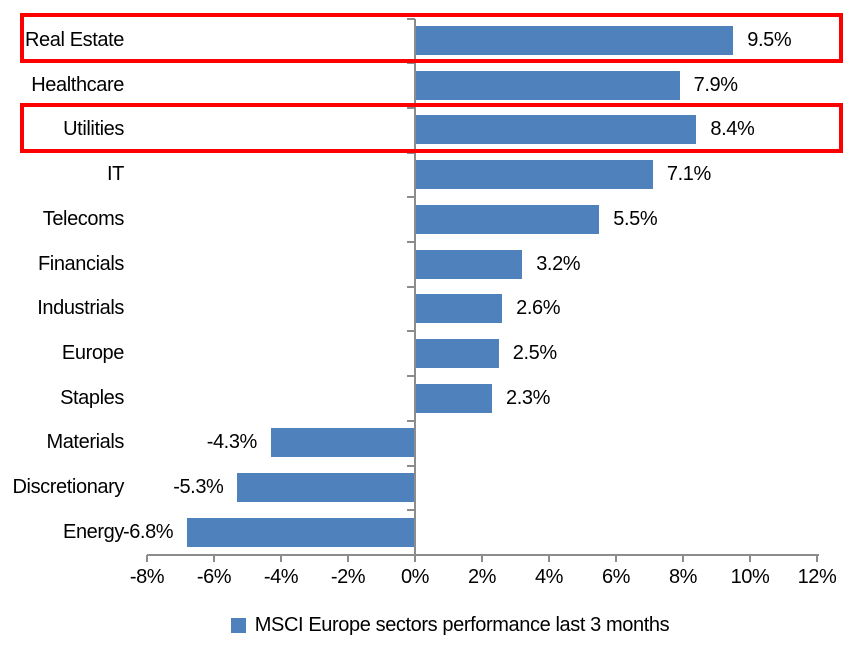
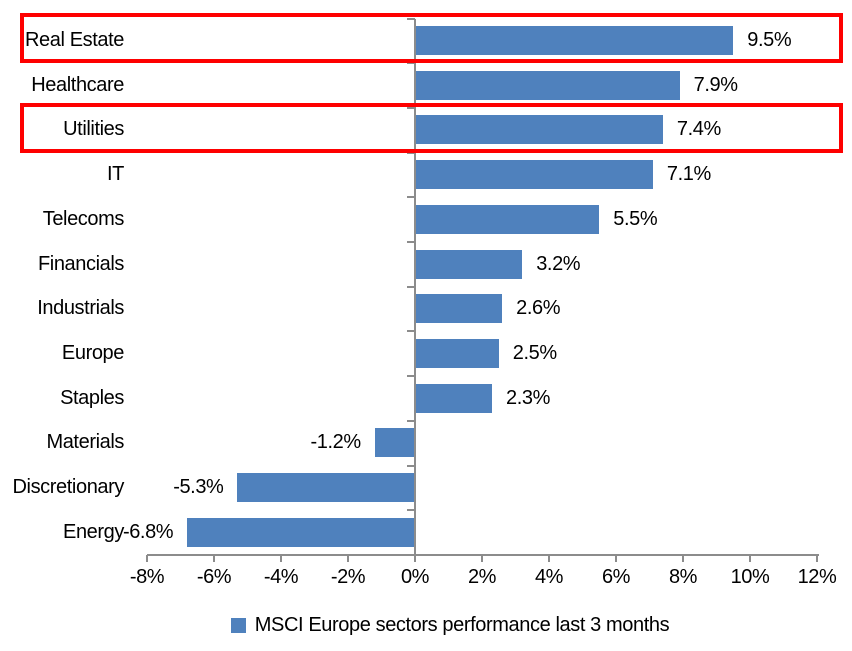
Utilities: 8.4% -> 7.4%
Materials: -4.3% -> -1.2%
